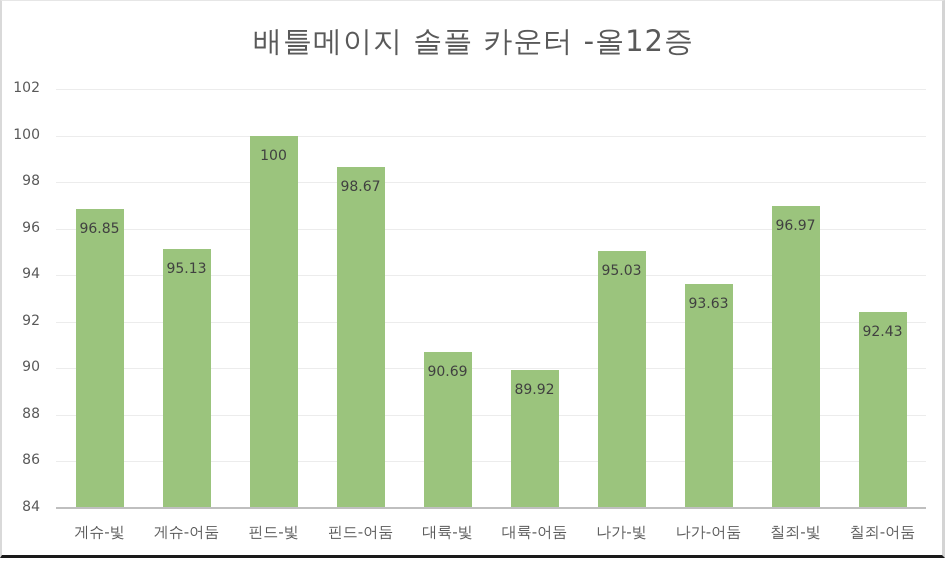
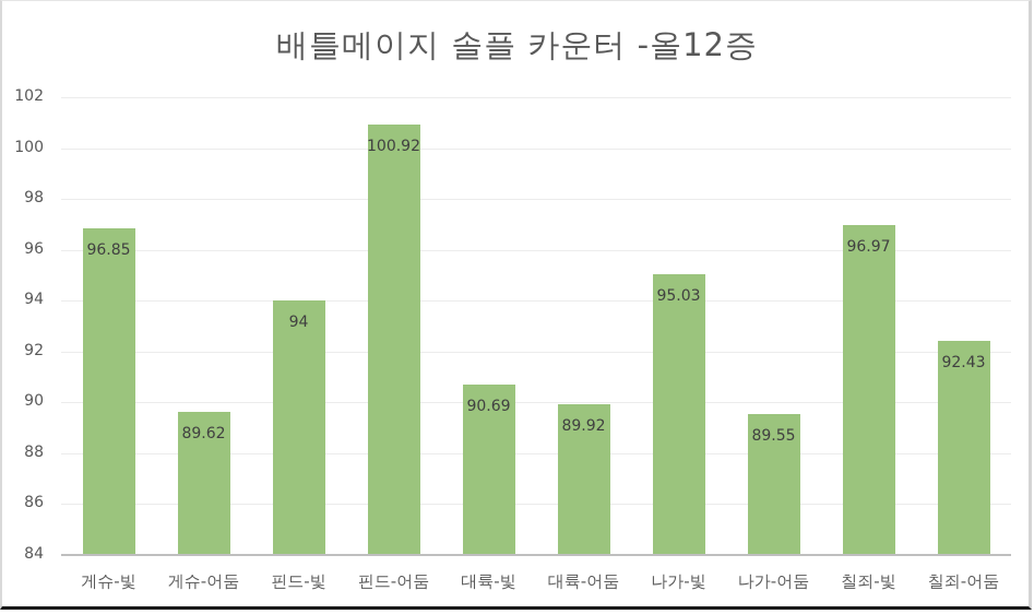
게슈-어둠: 95.13 -> 89.62
핀드-빛: 100 -> 94
핀드-어둠: 98.67 -> 100.92
나가-어둠: 93.63 -> 89.55
